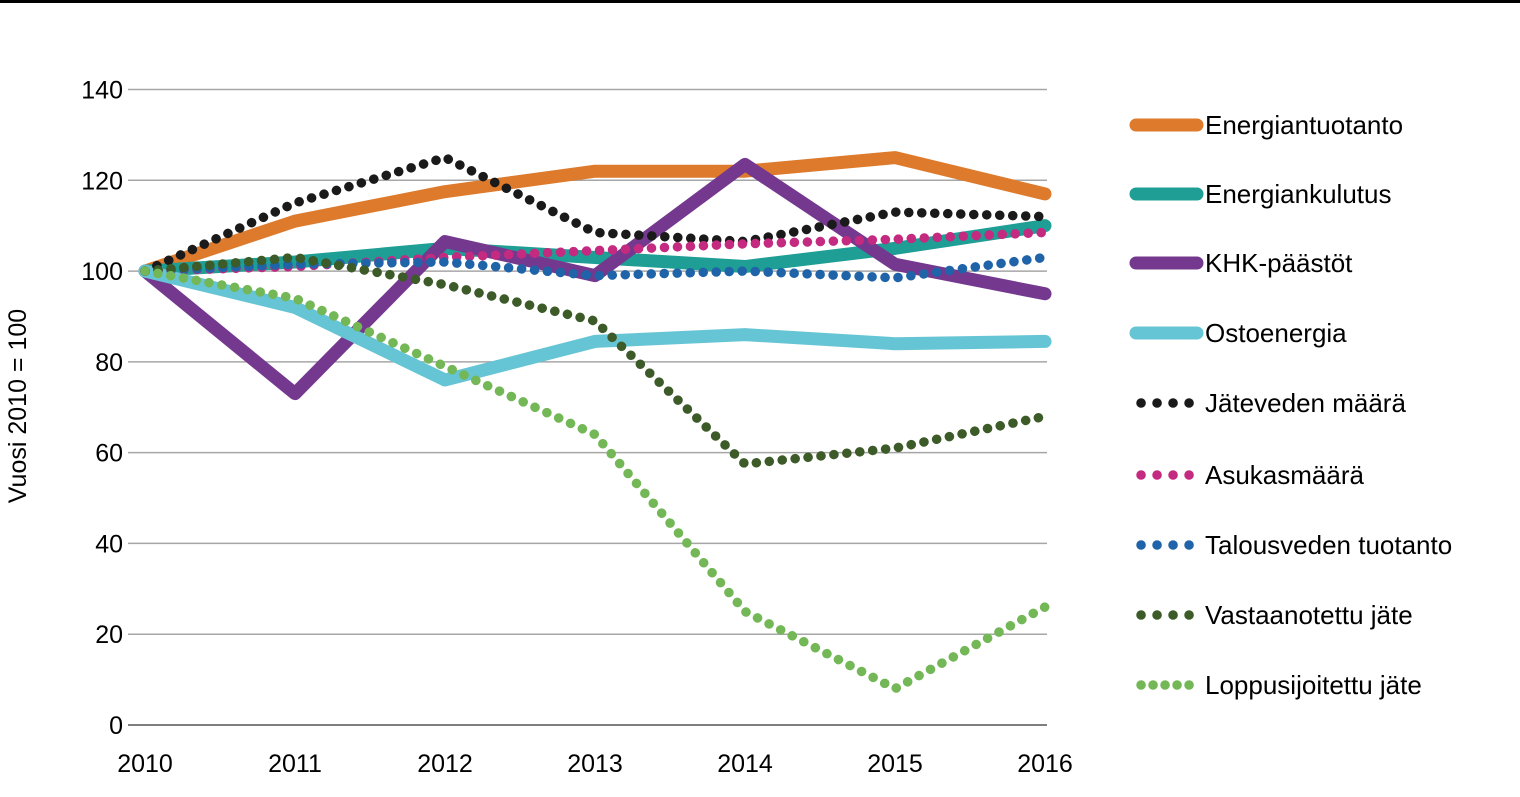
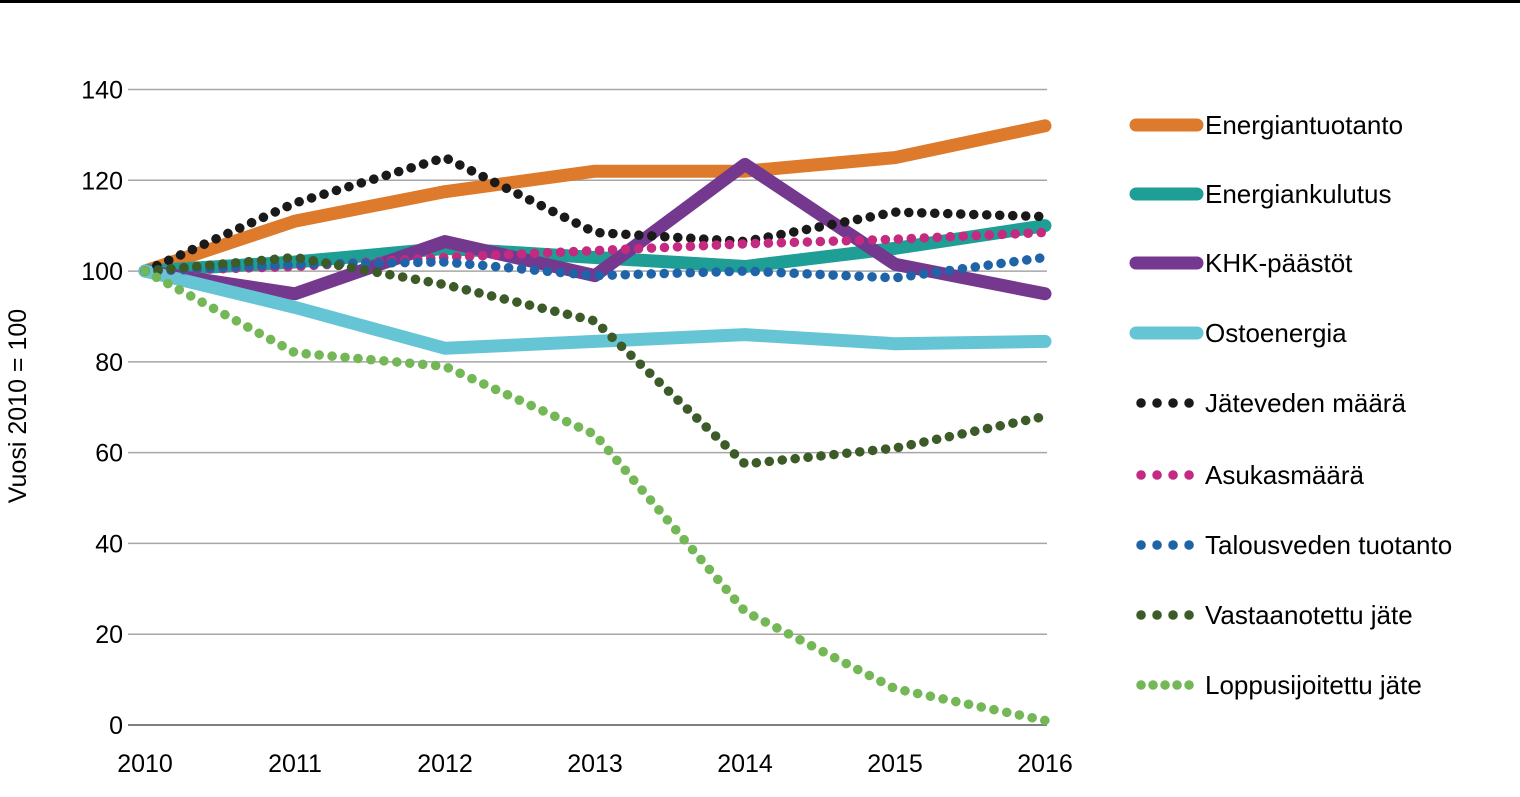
KHK-päästöt/2011: 73 -> 95
Loppusijoitettu jäte/2011: 94 -> 82
Ostoenergia/2012: 76 -> 83
Energiantuotanto/2016: 117 -> 132
Loppusijoitettu jäte/2016: 26 -> 1
